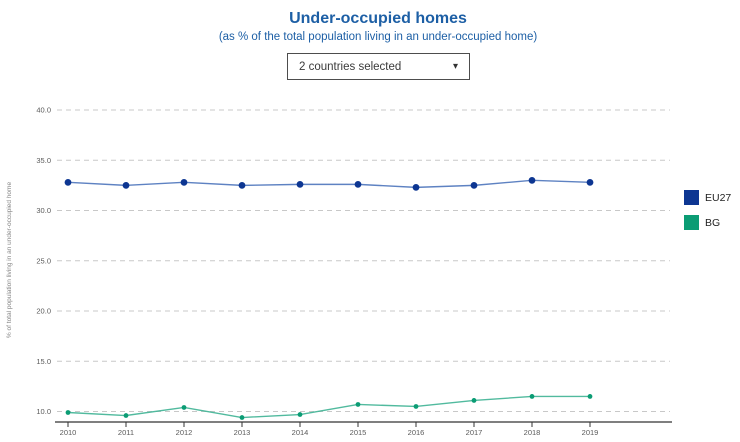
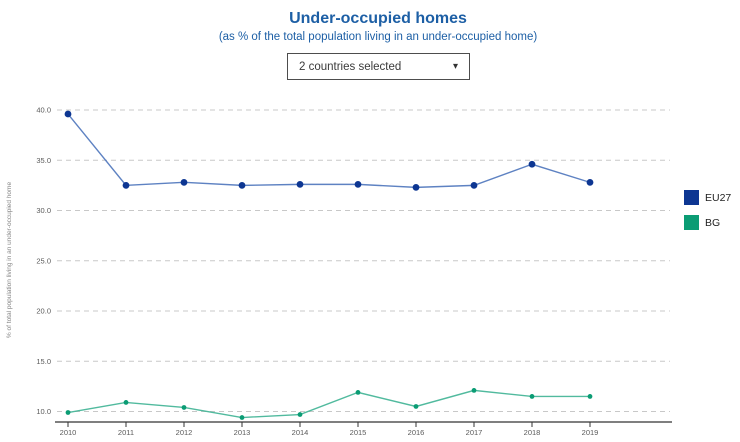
EU27/2010: 32.8 -> 39.6
BG/2011: 9.6 -> 10.9
BG/2015: 10.7 -> 11.9
BG/2017: 11.1 -> 12.1
EU27/2018: 33.0 -> 34.6
